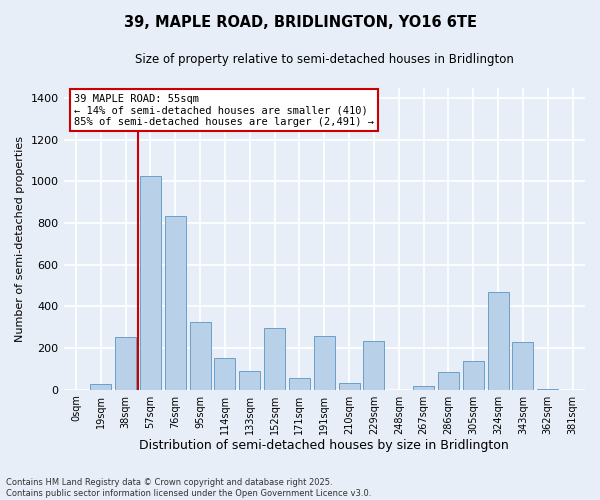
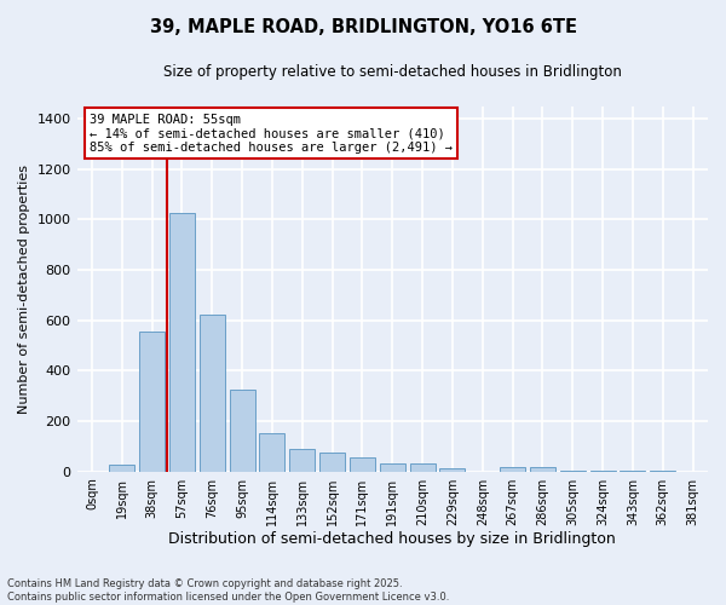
38sqm: 255 -> 555
76sqm: 835 -> 620
152sqm: 295 -> 75
191sqm: 260 -> 30
229sqm: 235 -> 15
286sqm: 85 -> 20
305sqm: 140 -> 5
324sqm: 470 -> 5
343sqm: 230 -> 5
